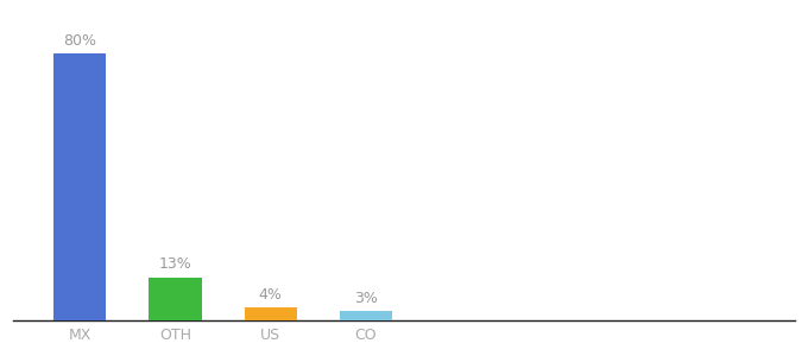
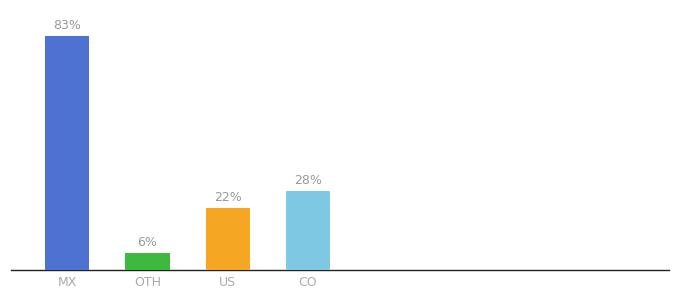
MX: 80% -> 83%
OTH: 13% -> 6%
US: 4% -> 22%
CO: 3% -> 28%
